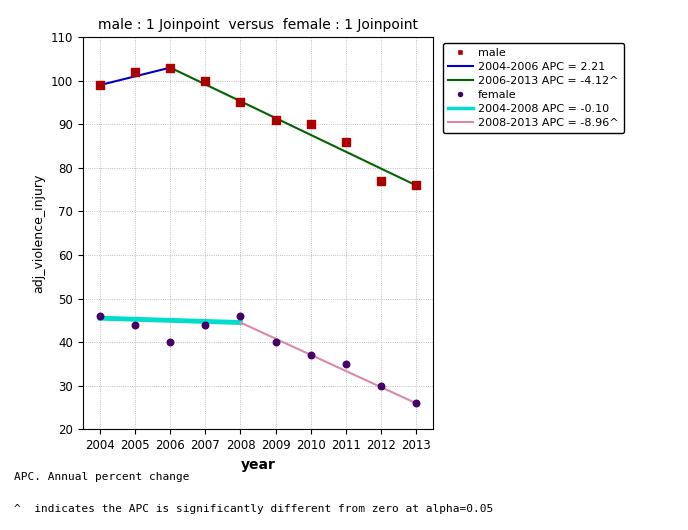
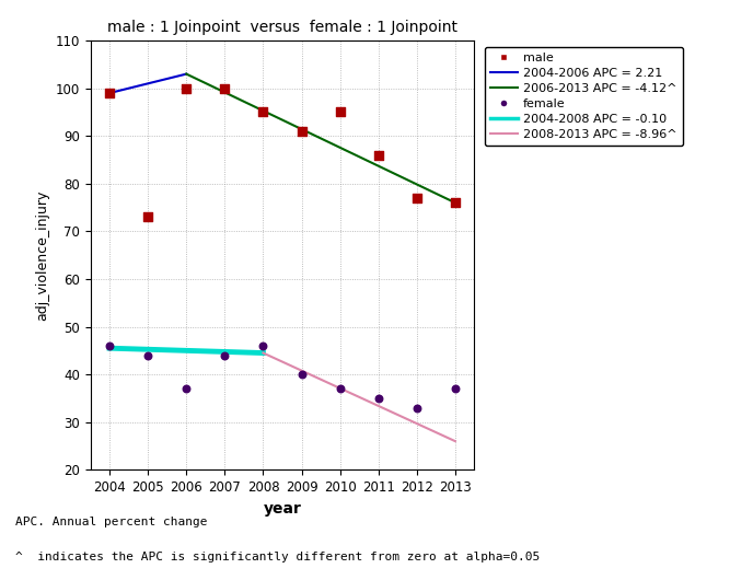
male/2005: 102 -> 73
male/2006: 103 -> 100
female/2006: 40 -> 37
male/2010: 90 -> 95
female/2012: 30 -> 33
female/2013: 26 -> 37
